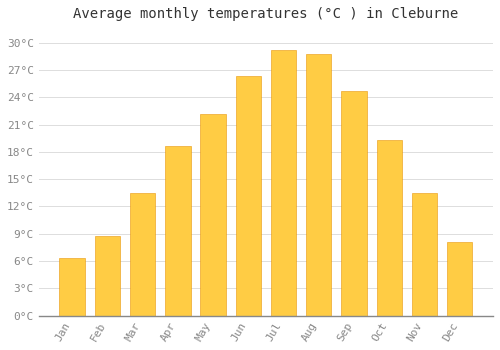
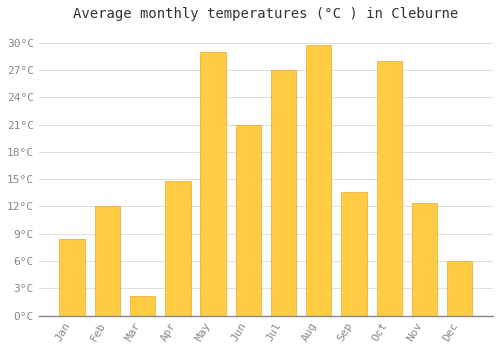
Jan: 6.3°C -> 8.4°C
Feb: 8.8°C -> 12.0°C
Mar: 13.5°C -> 2.2°C
Apr: 18.6°C -> 14.8°C
May: 22.2°C -> 29.0°C
Jun: 26.3°C -> 21.0°C
Jul: 29.2°C -> 27.0°C
Aug: 28.8°C -> 29.8°C
Sep: 24.7°C -> 13.6°C
Oct: 19.3°C -> 28.0°C
Nov: 13.5°C -> 12.4°C
Dec: 8.1°C -> 6.0°C
